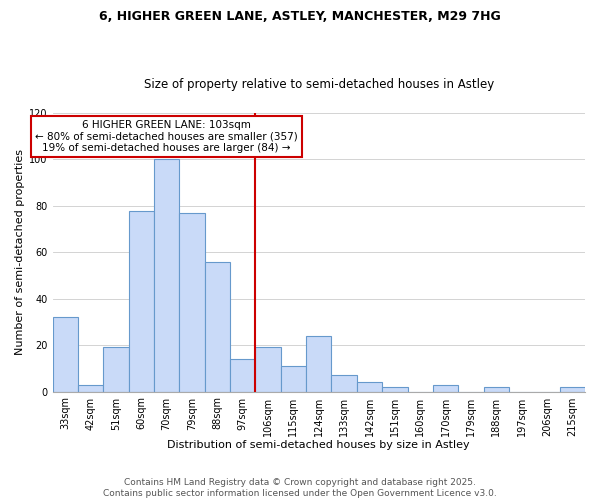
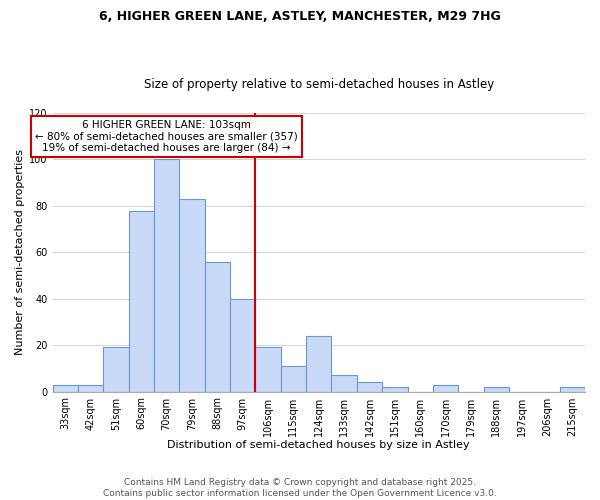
33sqm: 32 -> 3
79sqm: 77 -> 83
97sqm: 14 -> 40
